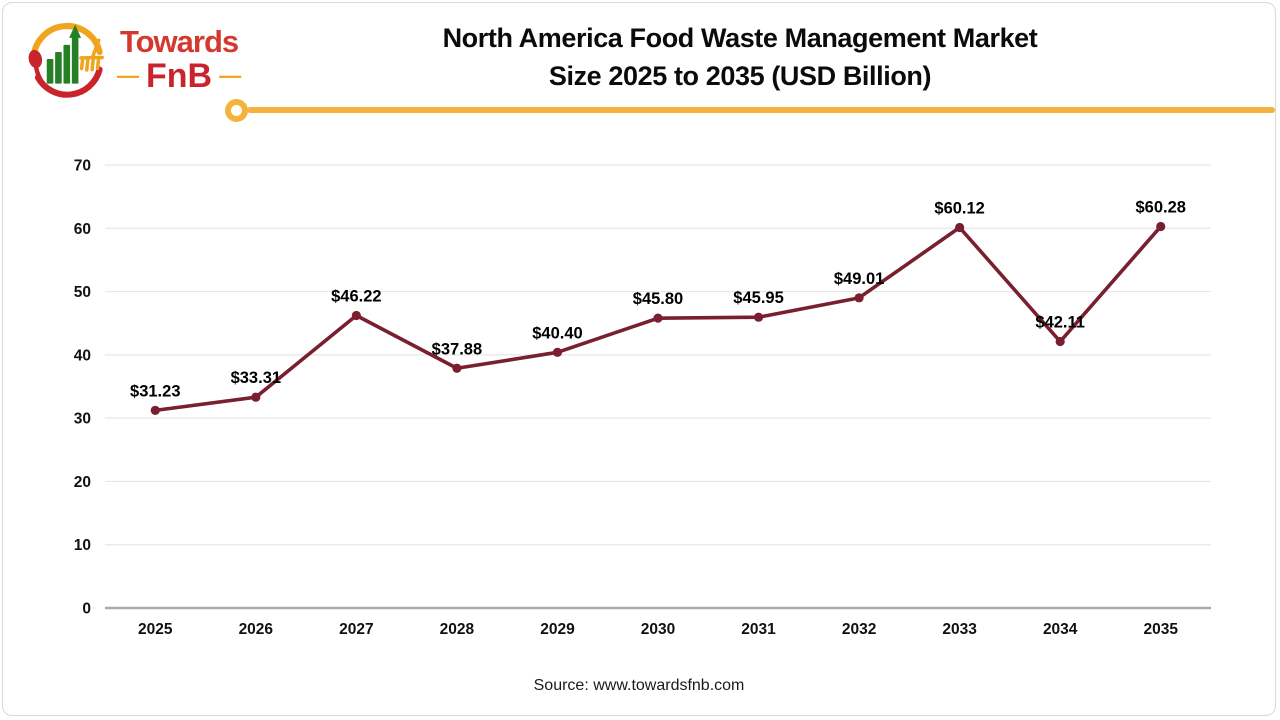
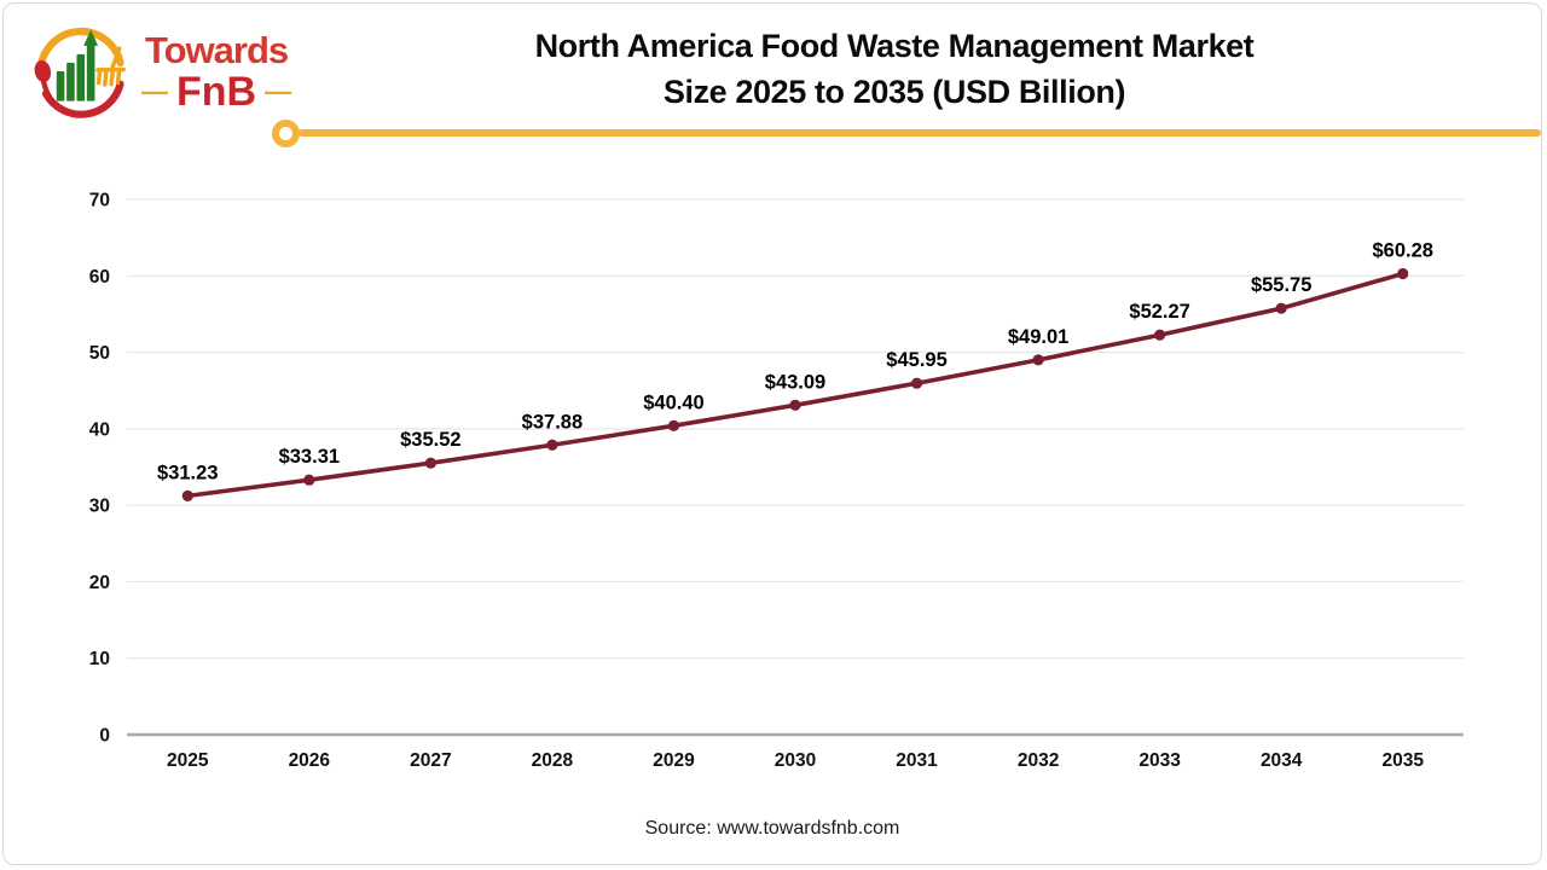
2027: $46.22 -> $35.52
2030: $45.80 -> $43.09
2033: $60.12 -> $52.27
2034: $42.11 -> $55.75
